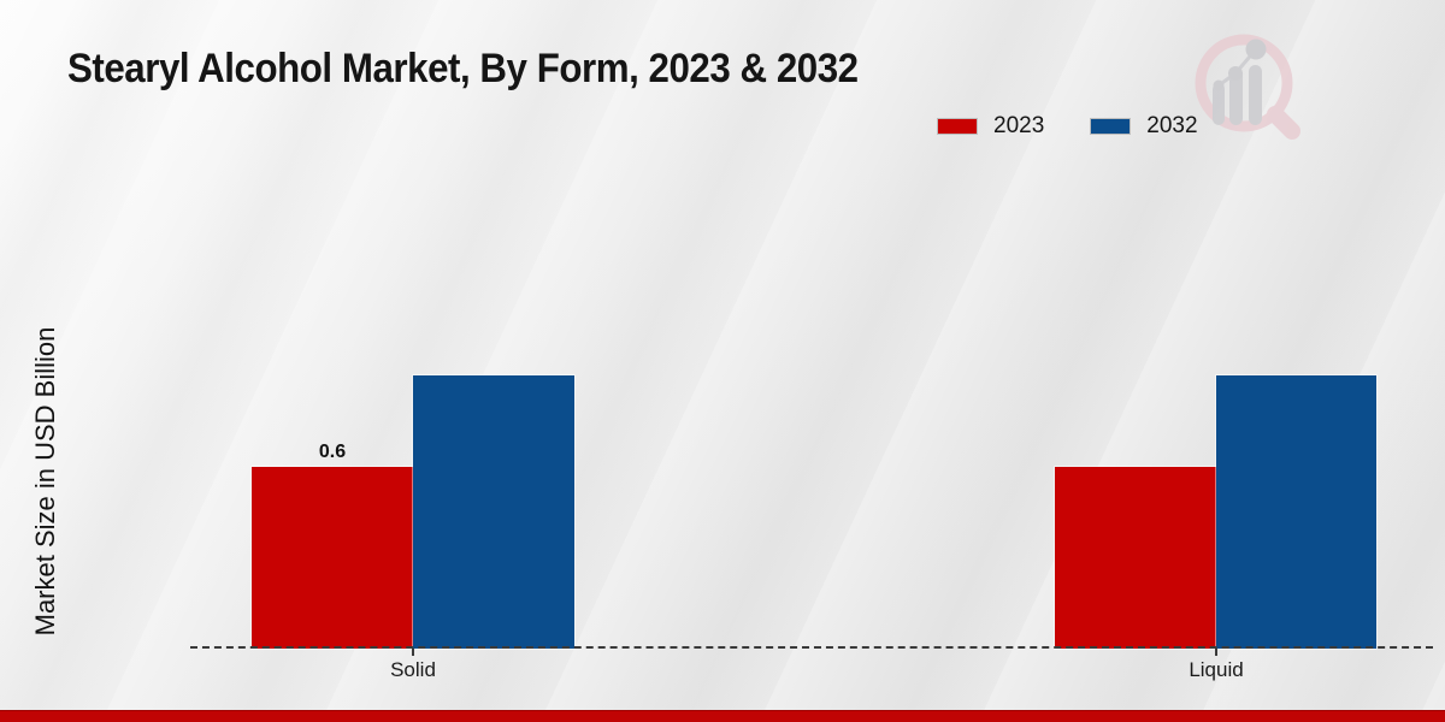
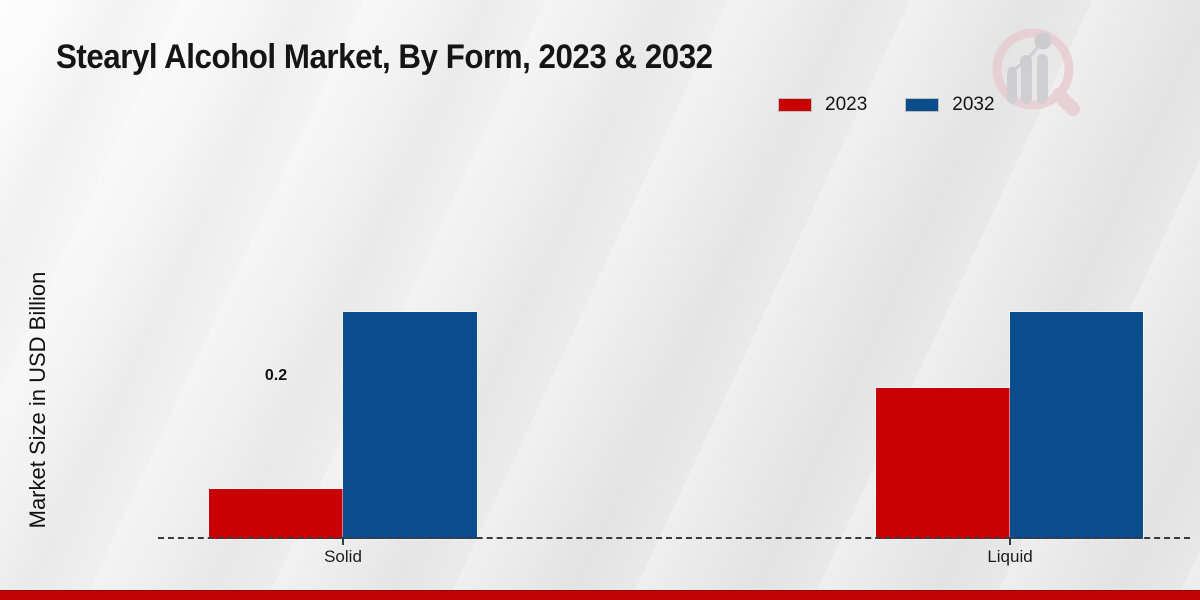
2023/Solid: 0.6 -> 0.2
